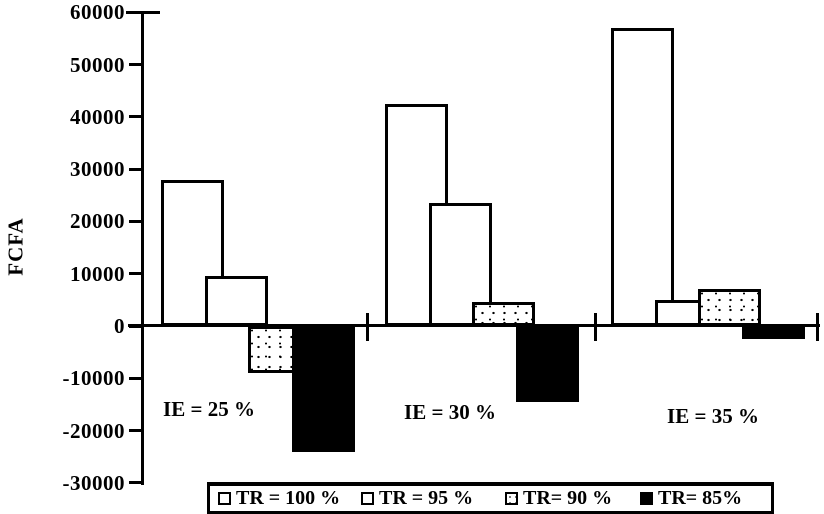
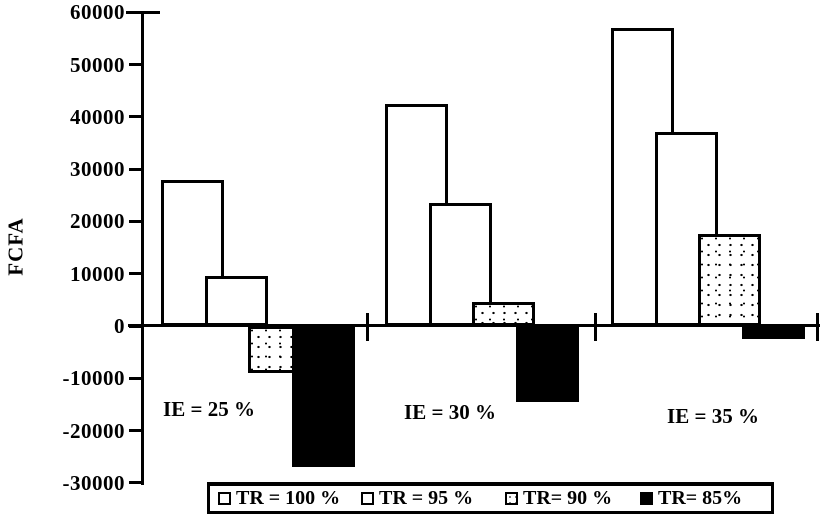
TR= 85%/IE = 25 %: -24000 -> -27000
TR = 95 %/IE = 35 %: 5000 -> 37000
TR= 90 %/IE = 35 %: 7000 -> 18000
